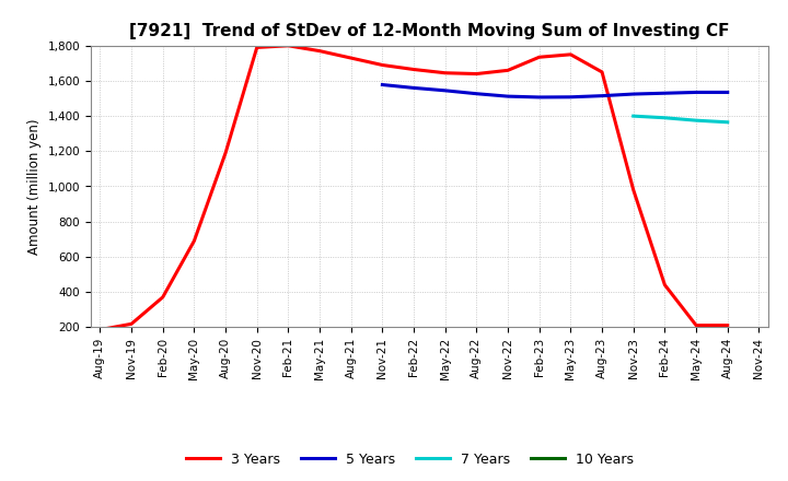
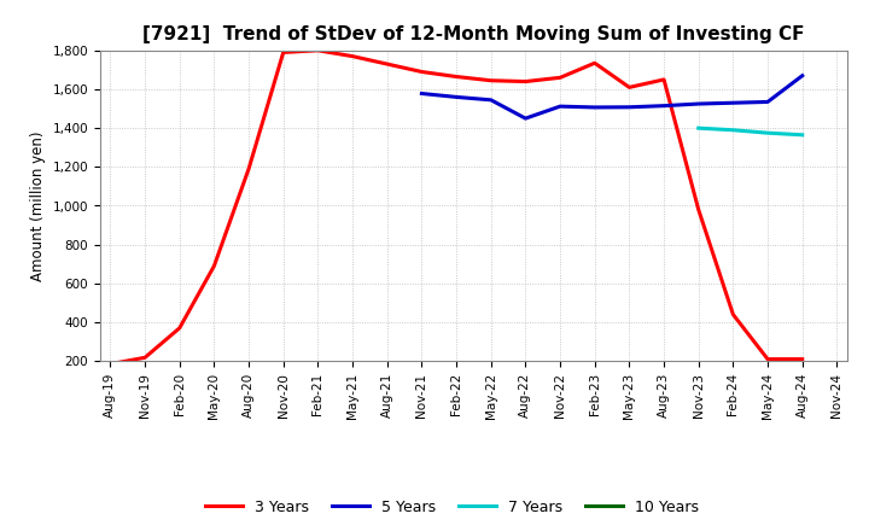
5 Years/Aug-22: 1,530 -> 1,450
3 Years/May-23: 1,750 -> 1,610
5 Years/Aug-24: 1,540 -> 1,670
